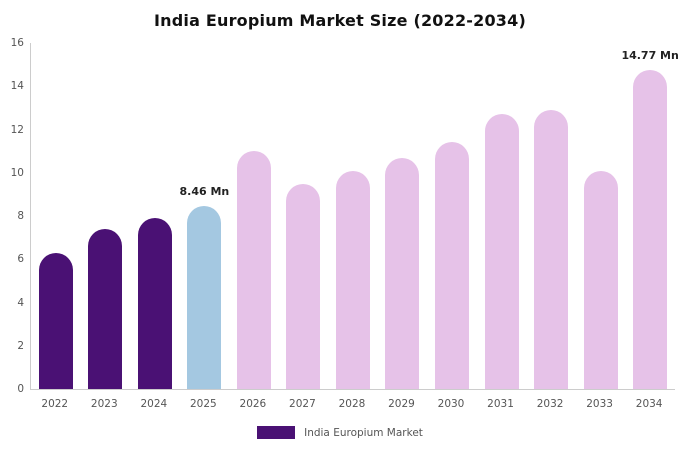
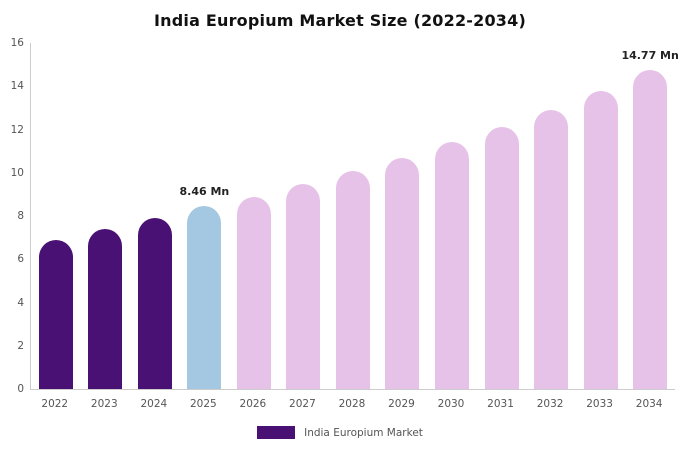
2022: 6.3 -> 6.9
2026: 11.0 -> 8.9
2031: 12.7 -> 12.1
2033: 10.1 -> 13.8
